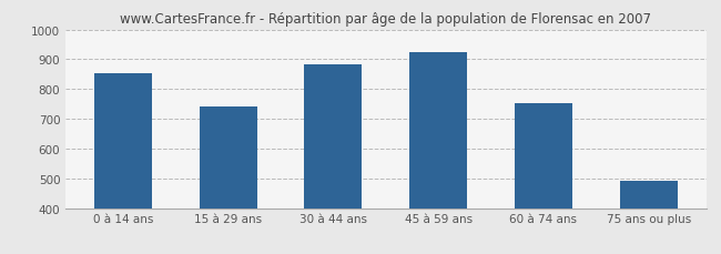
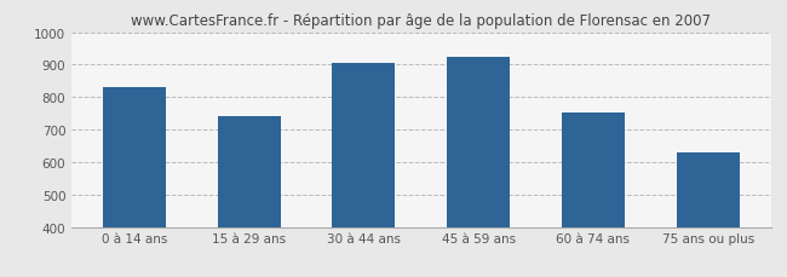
0 à 14 ans: 855 -> 830
30 à 44 ans: 883 -> 905
75 ans ou plus: 490 -> 630
